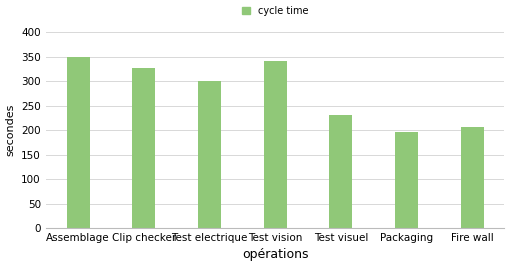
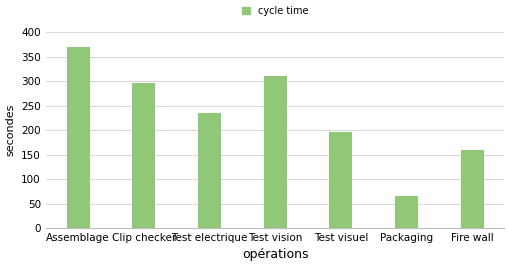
Assemblage: 350 -> 370
Clip checker: 326 -> 295
Test electrique: 300 -> 235
Test vision: 340 -> 310
Test visuel: 231 -> 195
Packaging: 196 -> 65
Fire wall: 206 -> 160
